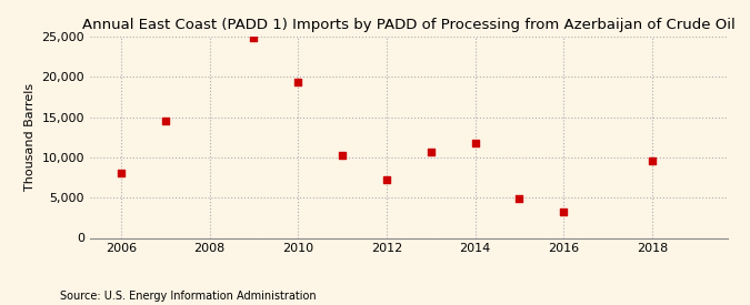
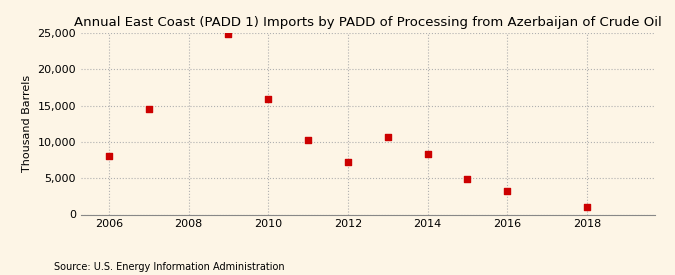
2010: 19,400 -> 15,900
2014: 11,800 -> 8,400
2018: 9,600 -> 1,000
